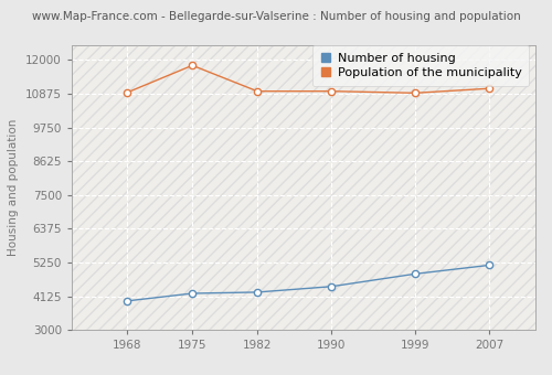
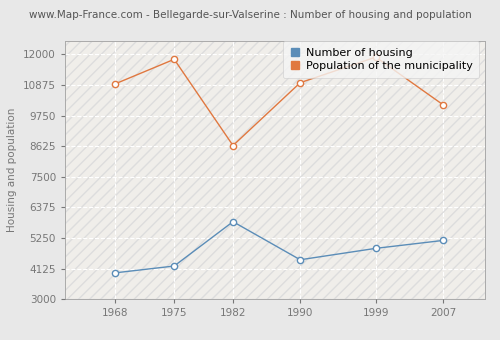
Number of housing/1982: 4260 -> 5850
Population of the municipality/1982: 10960 -> 8650
Population of the municipality/1999: 10900 -> 11900
Population of the municipality/2007: 11050 -> 10150
